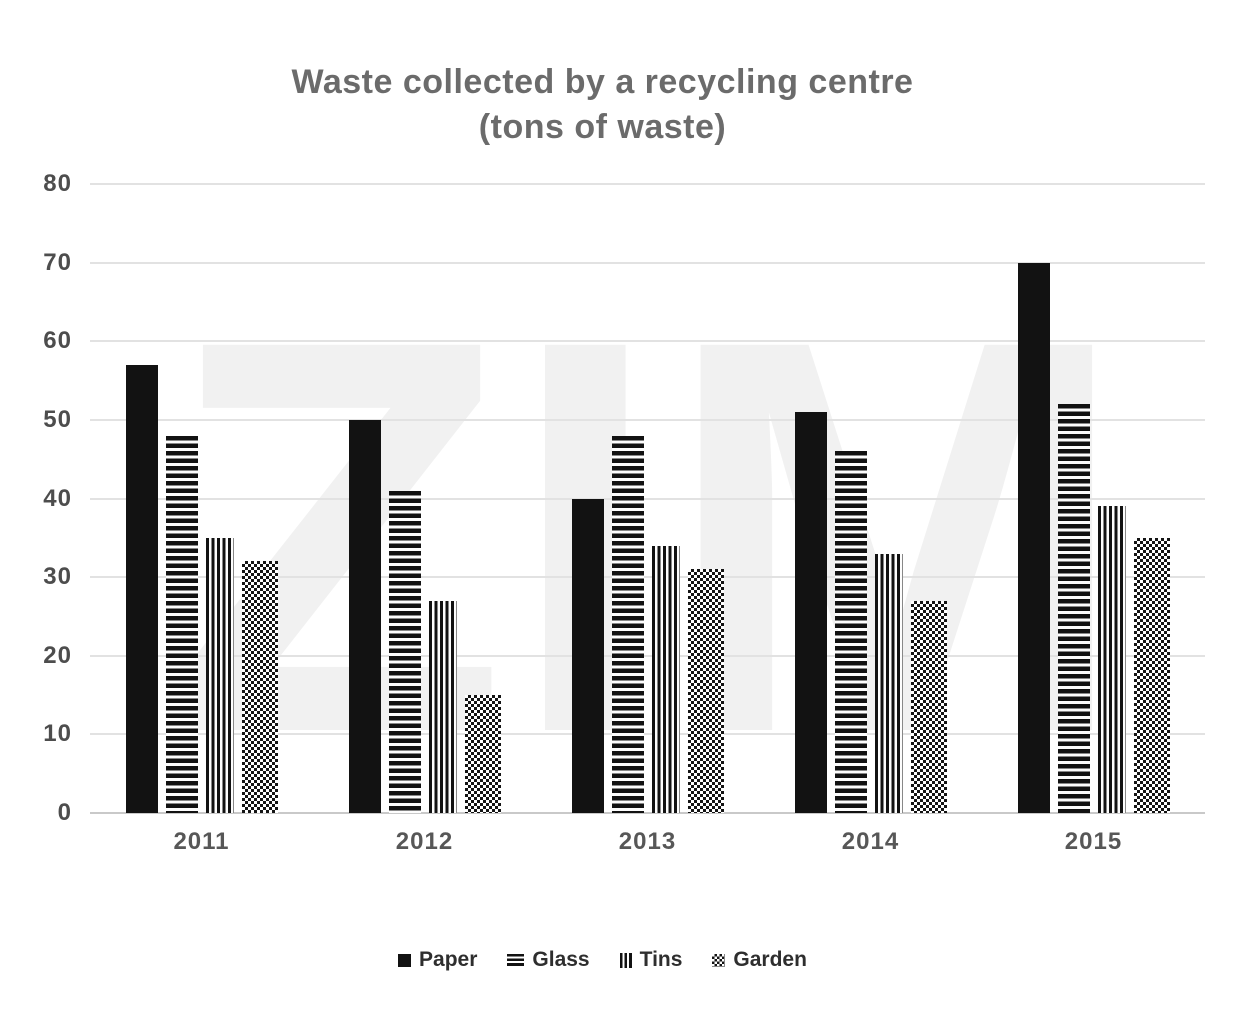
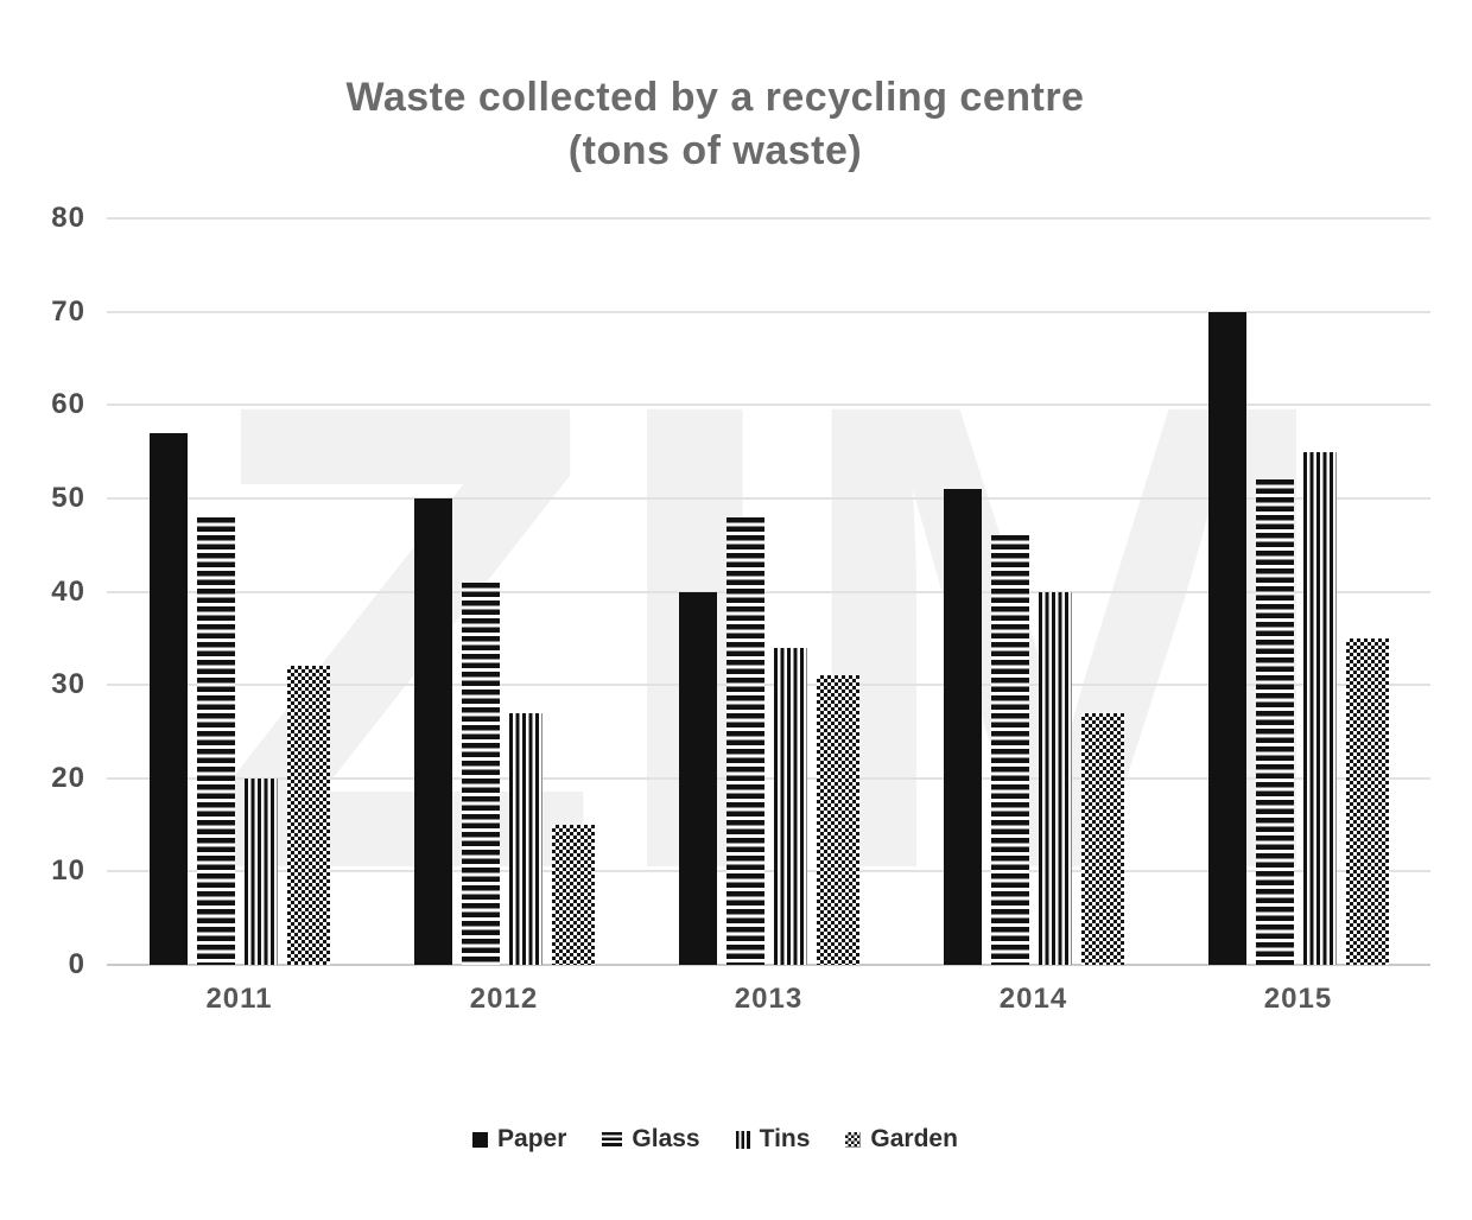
Tins/2011: 35 -> 20
Tins/2014: 33 -> 40
Tins/2015: 39 -> 55
